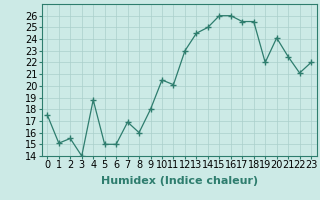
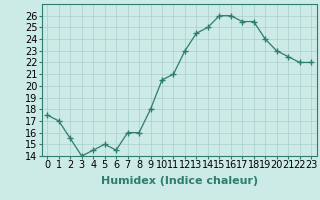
1: 15.1 -> 17.0
4: 18.8 -> 14.5
6: 15.0 -> 14.5
7: 16.9 -> 16.0
11: 20.1 -> 21.0
19: 22.0 -> 24.0
20: 24.1 -> 23.0
22: 21.1 -> 22.0
